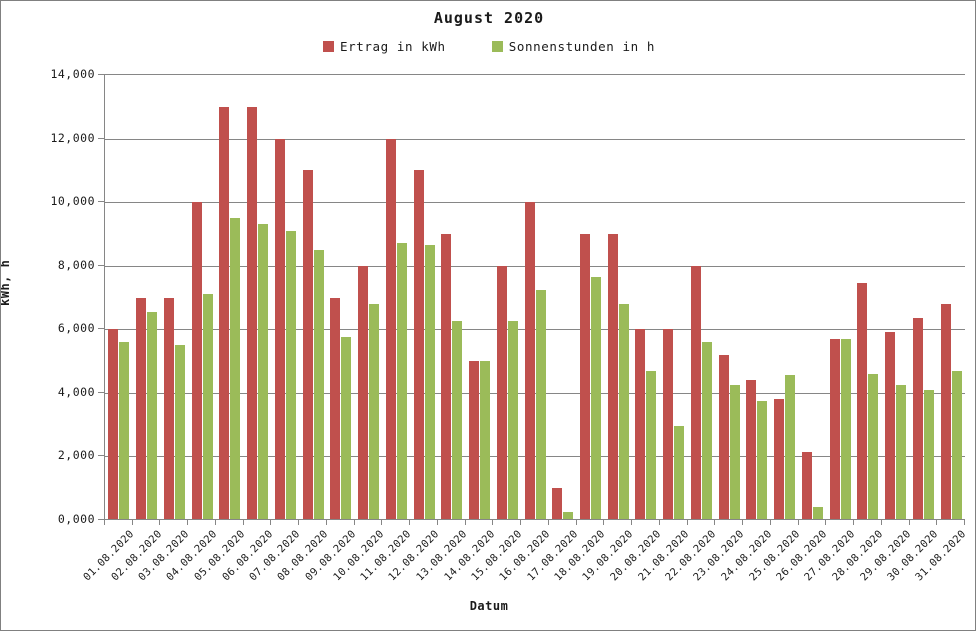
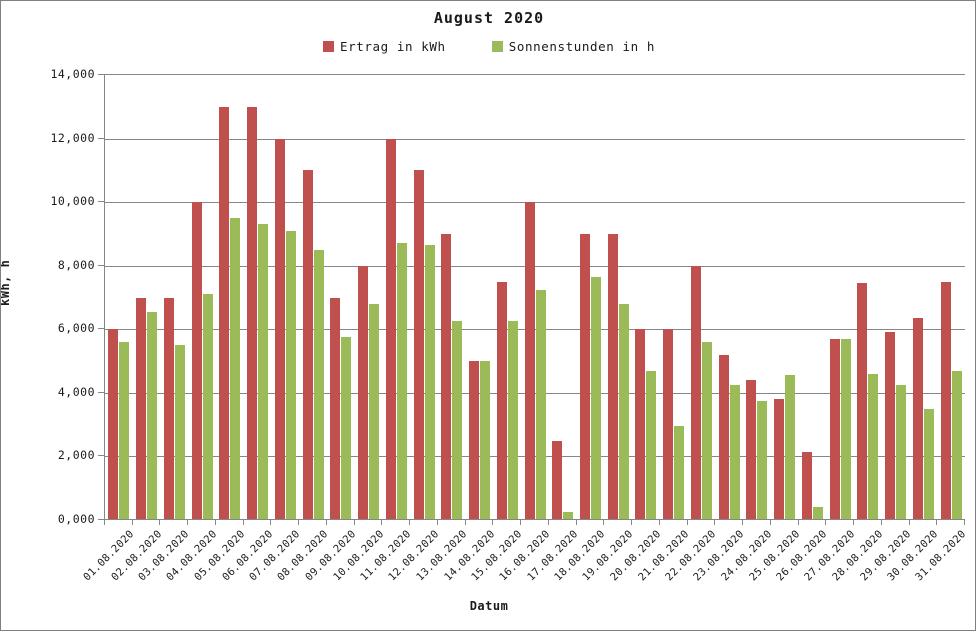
Ertrag in kWh/15.08.2020: 8,0 -> 7,5
Ertrag in kWh/17.08.2020: 1,0 -> 2,5
Sonnenstunden in h/30.08.2020: 4,1 -> 3,5
Ertrag in kWh/31.08.2020: 6,8 -> 7,5
